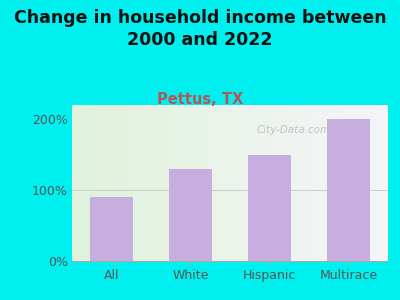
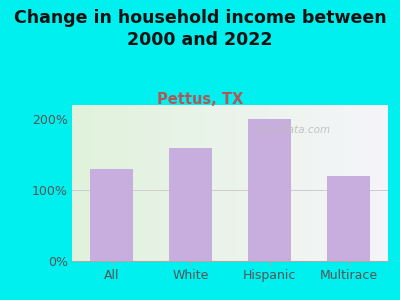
All: 90% -> 130%
White: 130% -> 160%
Hispanic: 150% -> 200%
Multirace: 200% -> 120%
